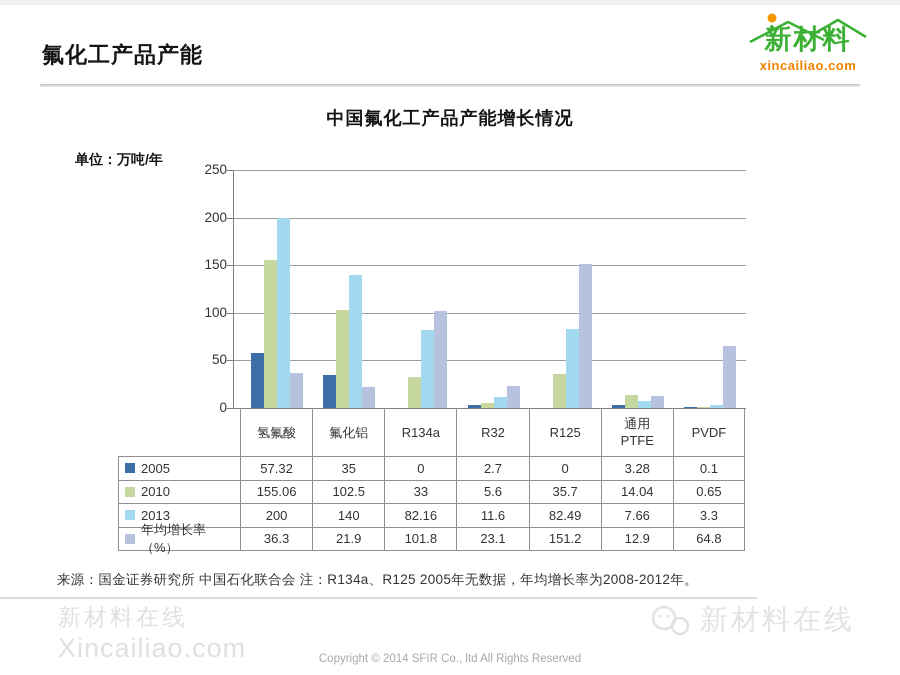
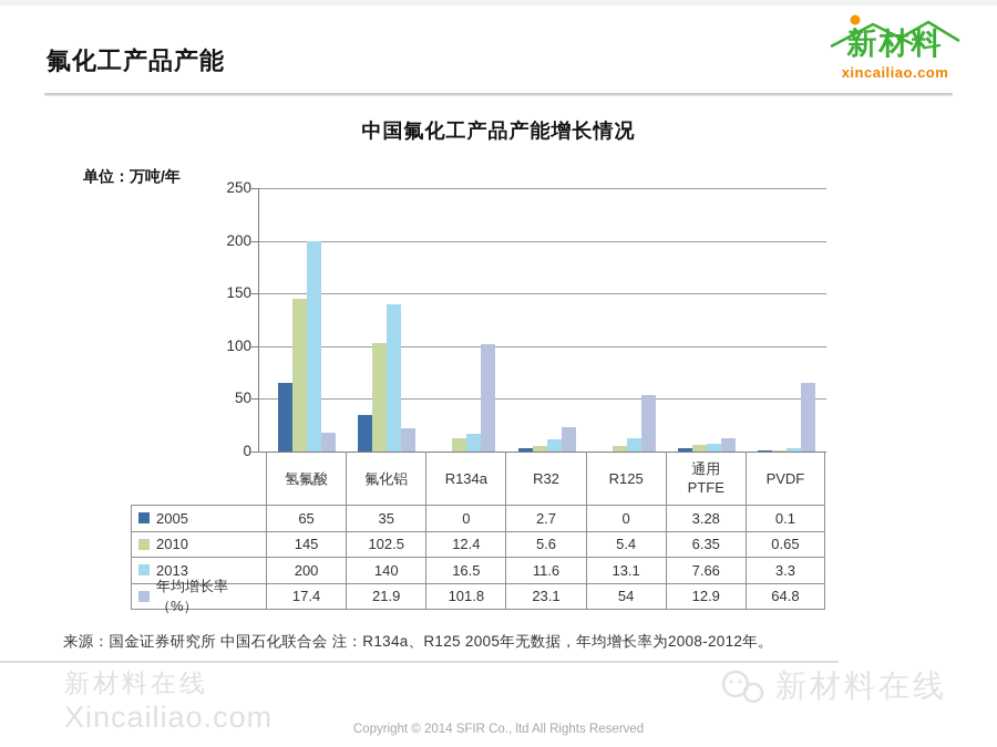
2005/氢氟酸: 57.32 -> 65
2010/氢氟酸: 155.06 -> 145
年均增长率（%）/氢氟酸: 36.3 -> 17.4
2010/R134a: 33 -> 12.4
2013/R134a: 82.16 -> 16.5
2010/R125: 35.7 -> 5.4
2013/R125: 82.49 -> 13.1
年均增长率（%）/R125: 151.2 -> 54
2010/通用PTFE: 14.04 -> 6.35
